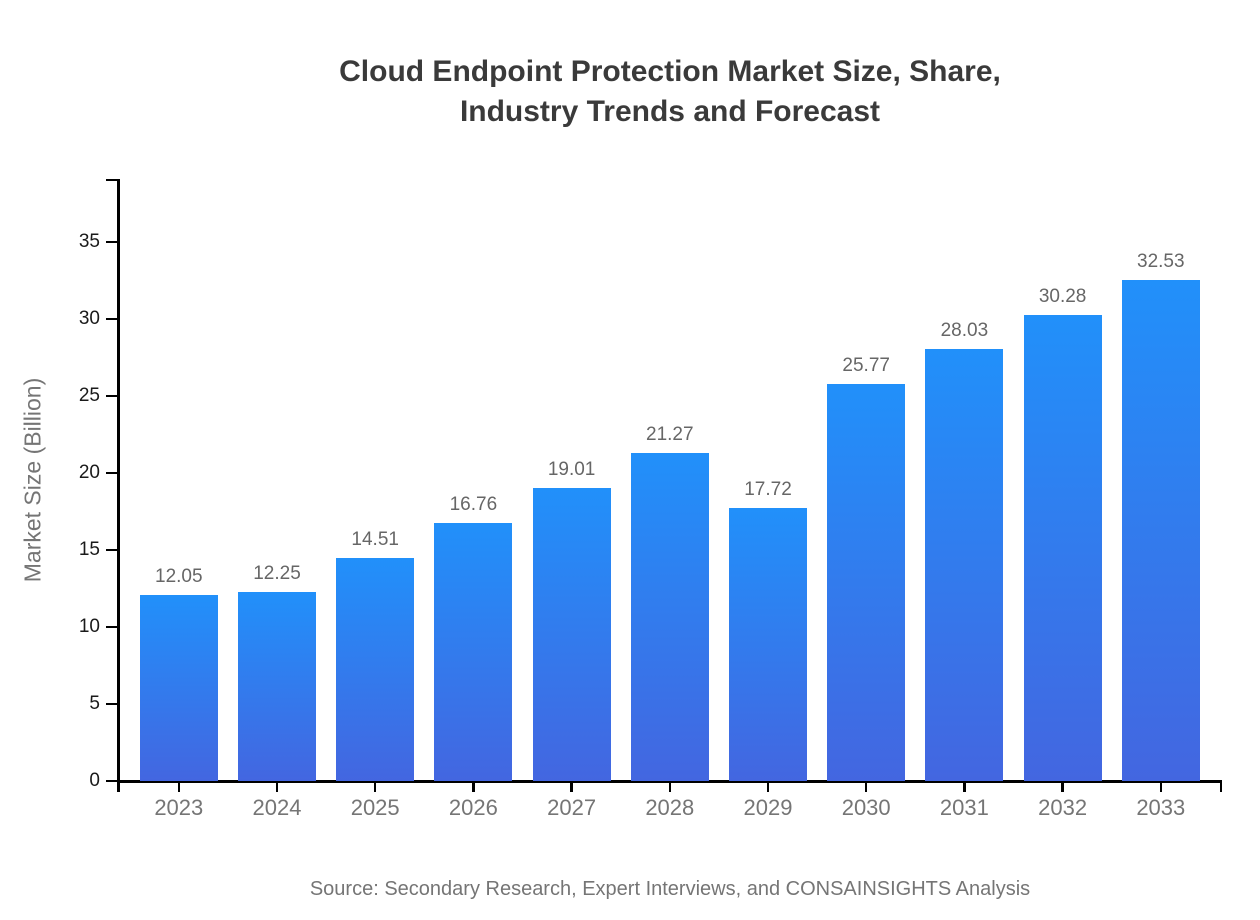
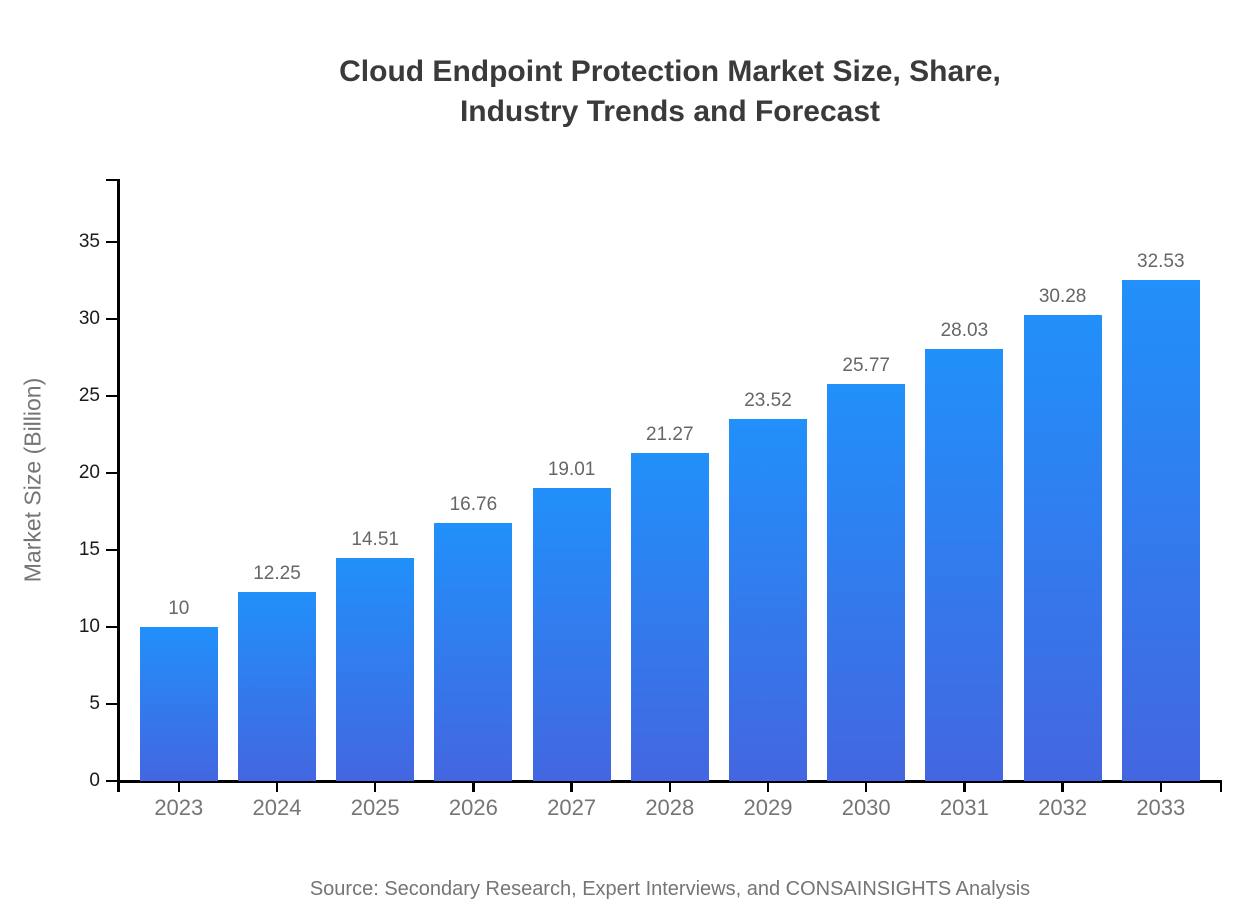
2023: 12.05 -> 10
2029: 17.72 -> 23.52
